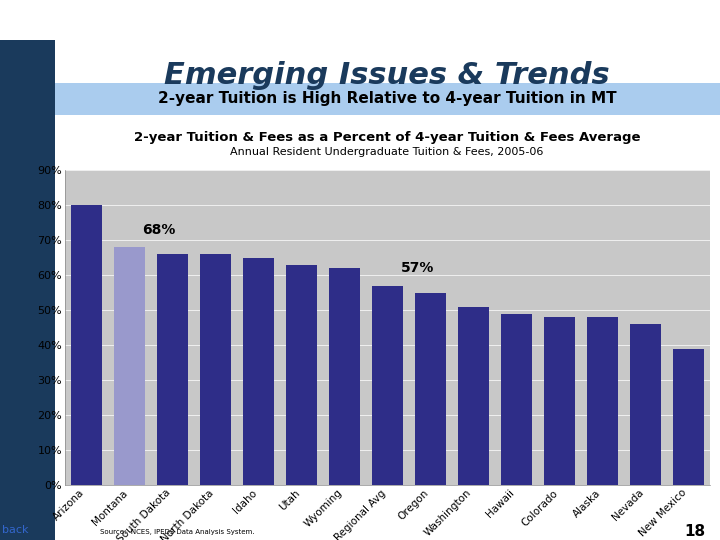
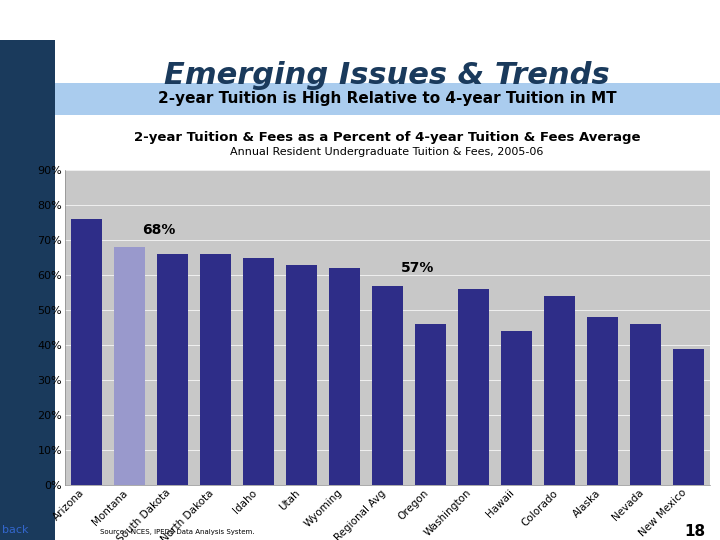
Arizona: 80% -> 76%
Oregon: 55% -> 46%
Washington: 51% -> 56%
Hawaii: 49% -> 44%
Colorado: 48% -> 54%
